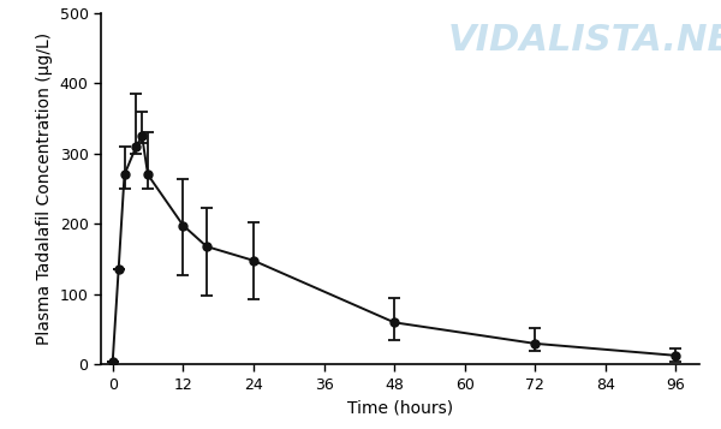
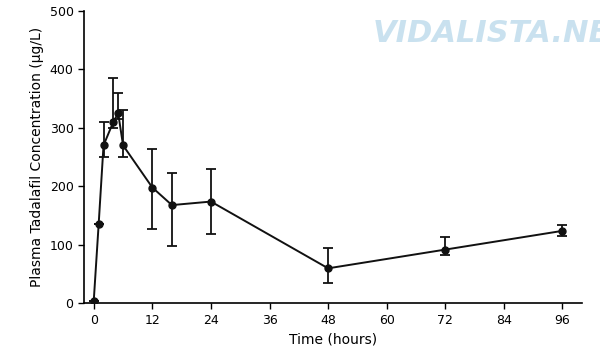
24: 148 -> 174
72: 30 -> 92
96: 13 -> 124
